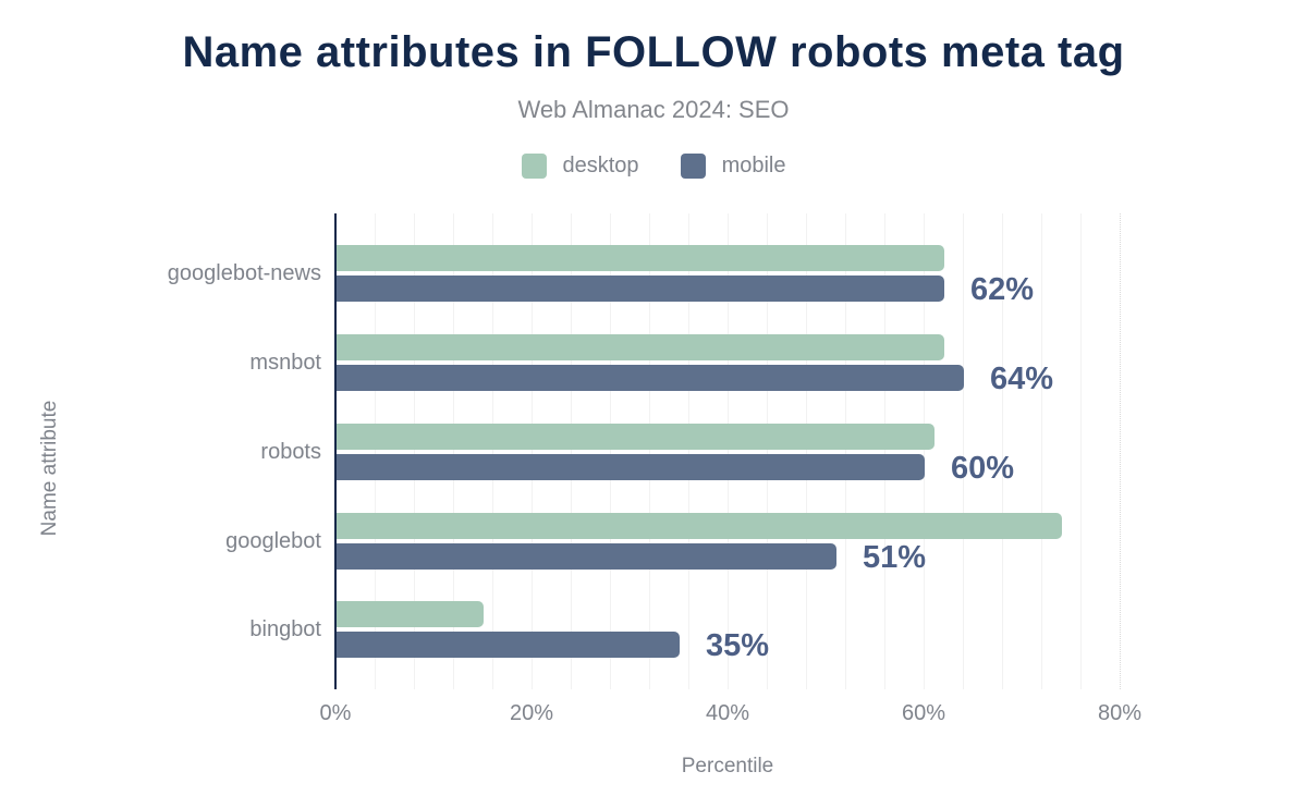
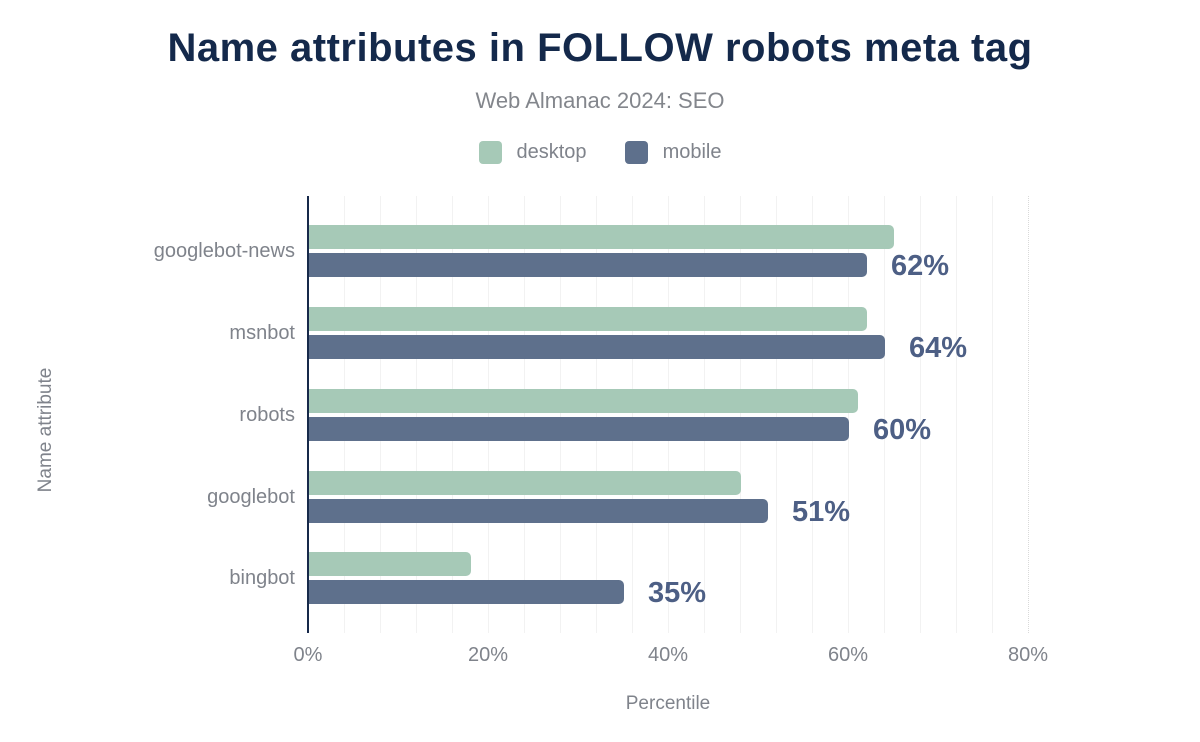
desktop/googlebot-news: 62% -> 65%
desktop/googlebot: 74% -> 48%
desktop/bingbot: 15% -> 18%
